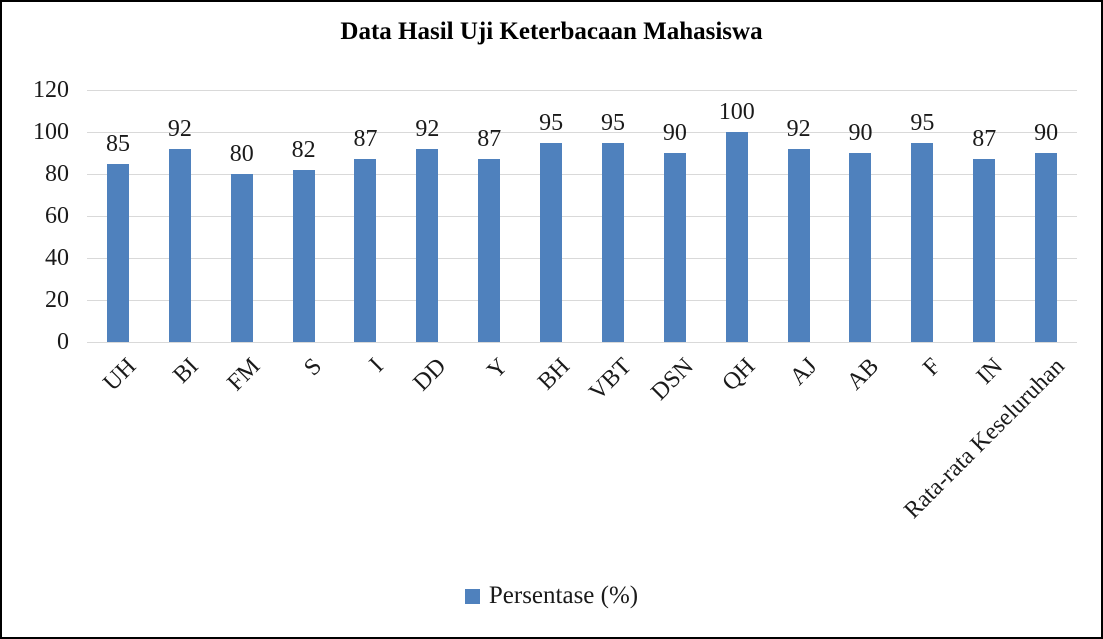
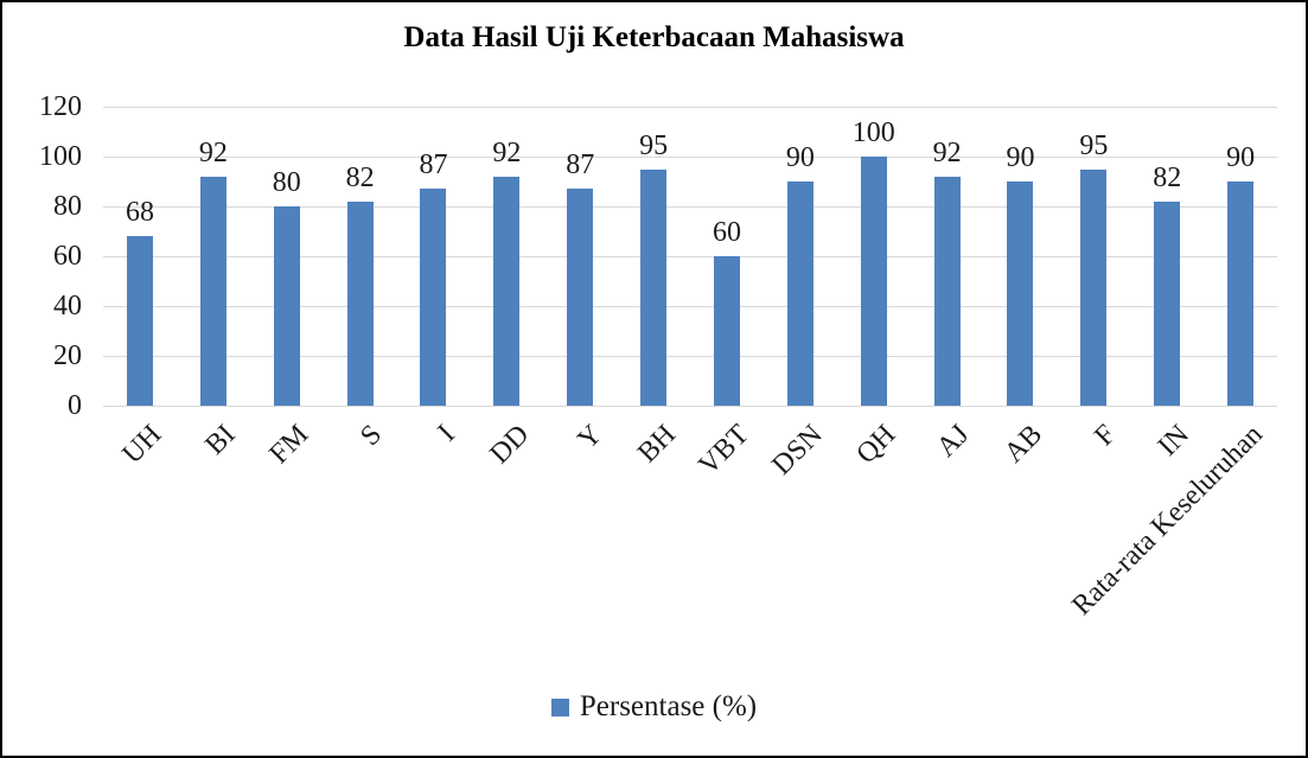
UH: 85 -> 68
VBT: 95 -> 60
IN: 87 -> 82
